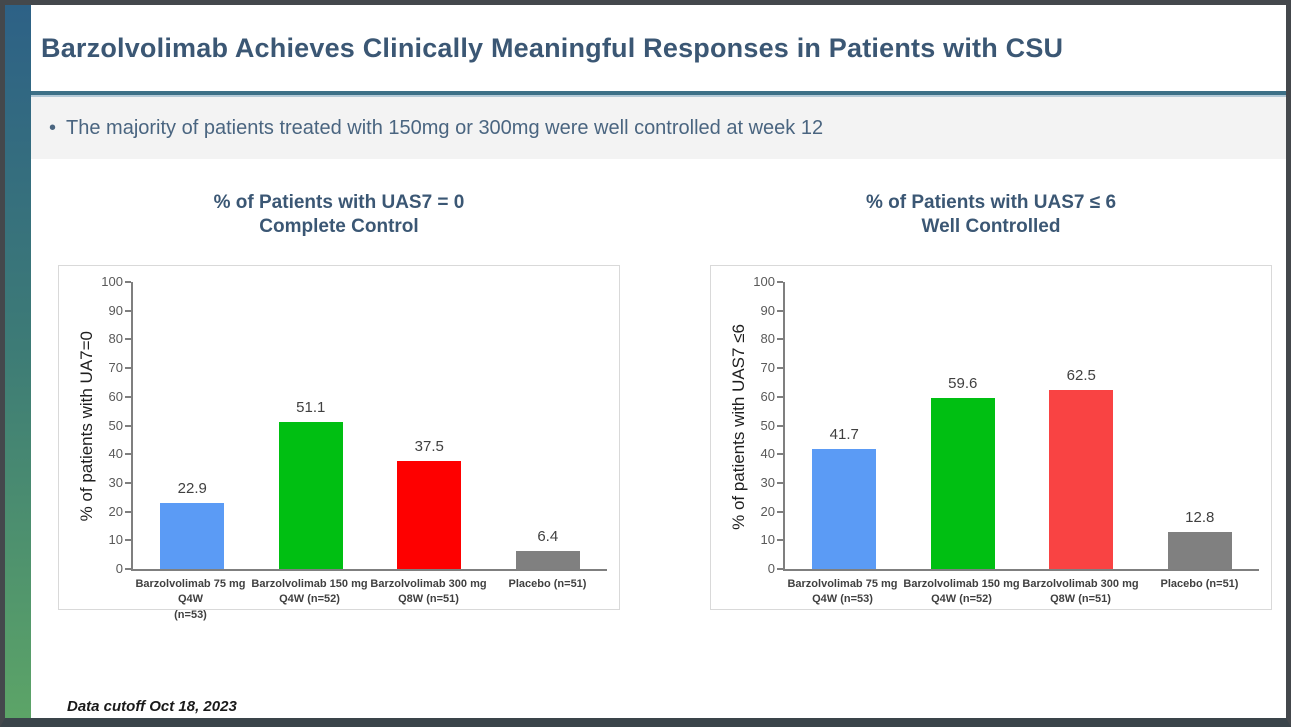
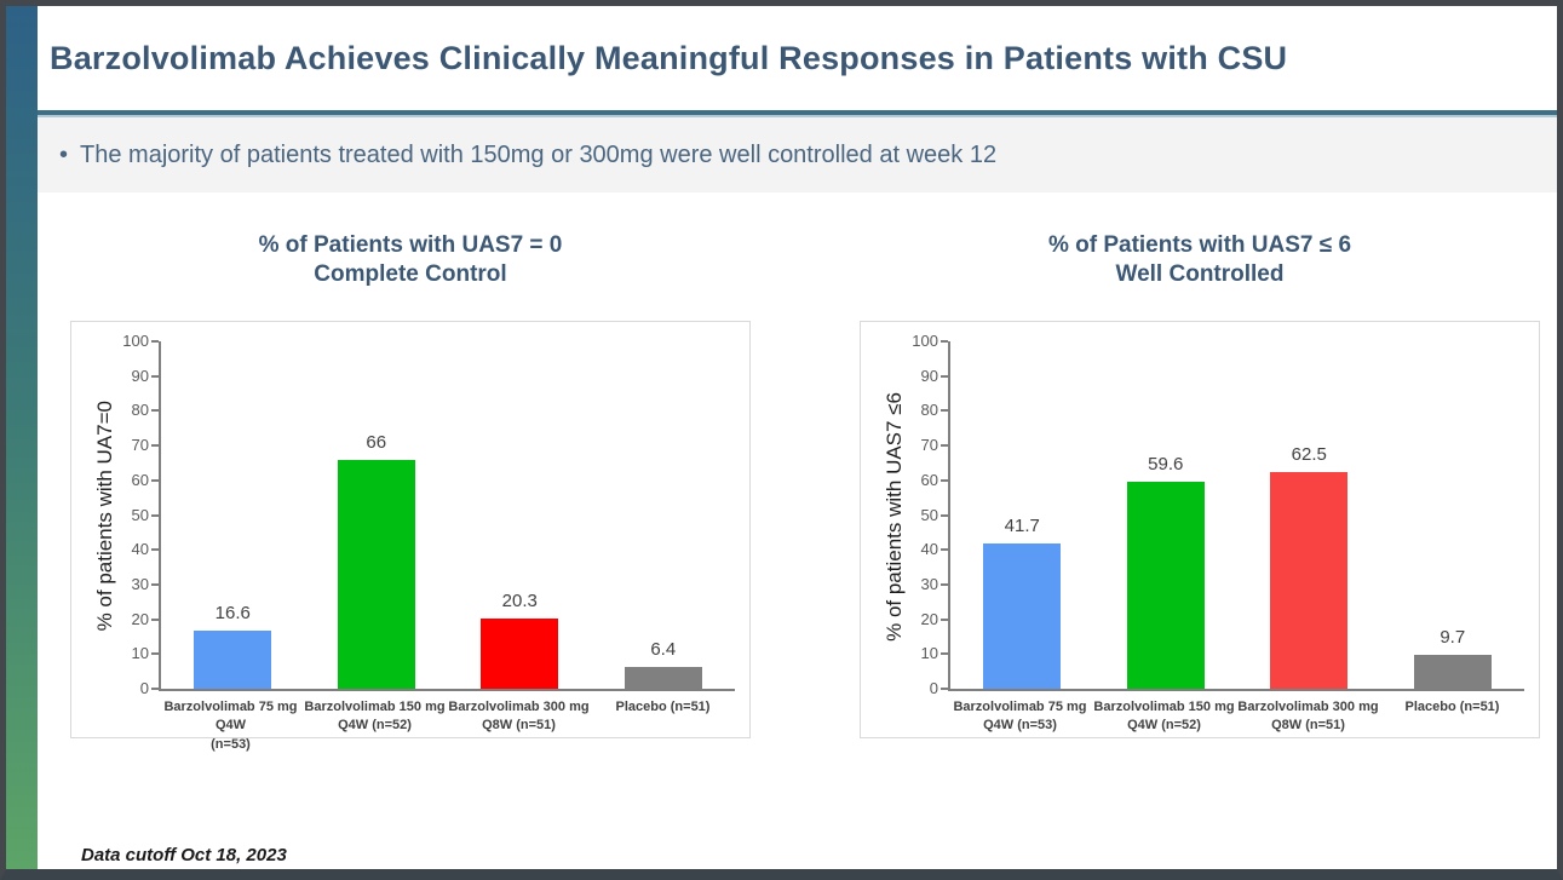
% of Patients with UAS7 = 0/Barzolvolimab 75 mg Q4W (n=53): 22.9 -> 16.6
% of Patients with UAS7 = 0/Barzolvolimab 150 mg Q4W (n=52): 51.1 -> 66
% of Patients with UAS7 = 0/Barzolvolimab 300 mg Q8W (n=51): 37.5 -> 20.3
% of Patients with UAS7 ≤ 6/Placebo (n=51): 12.8 -> 9.7
